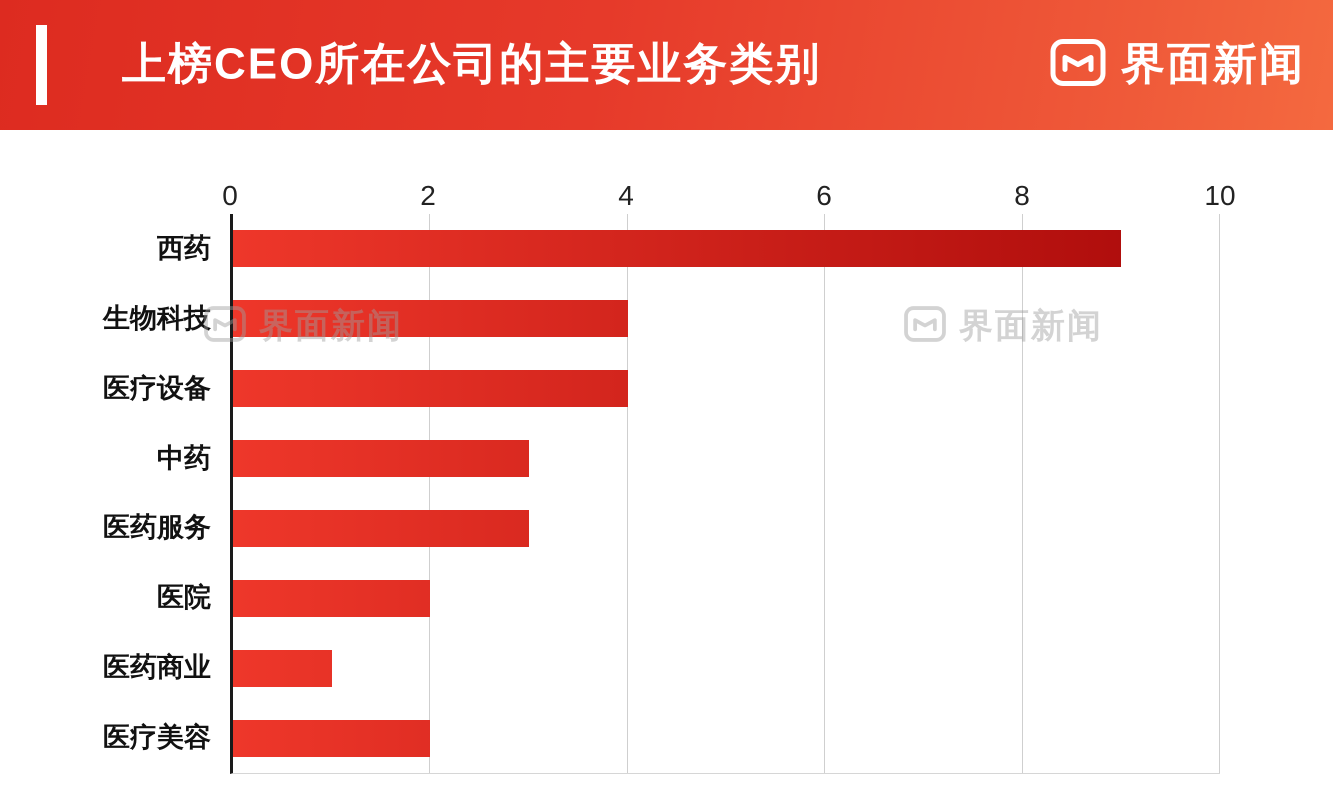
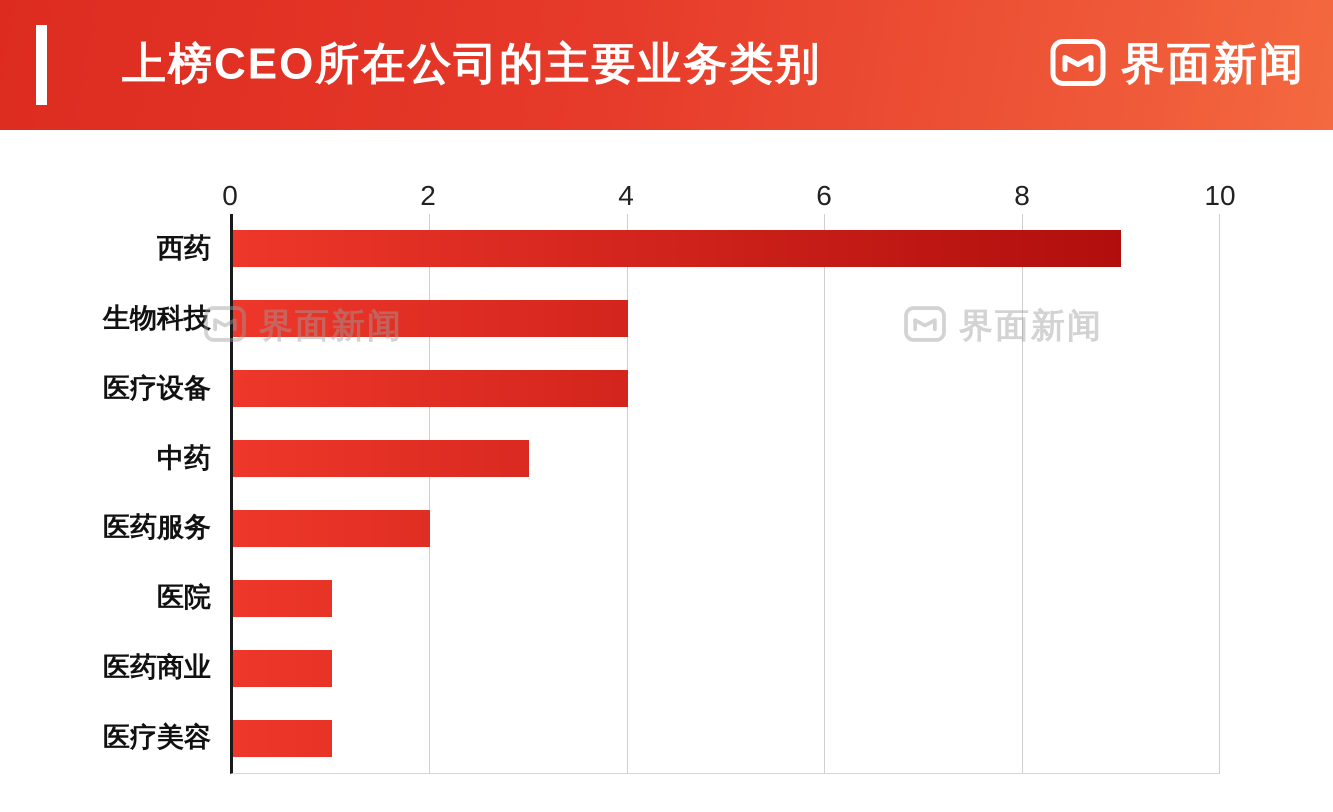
医药服务: 3 -> 2
医院: 2 -> 1
医疗美容: 2 -> 1
